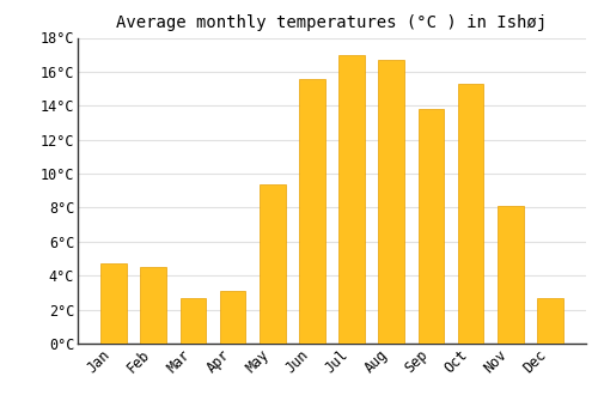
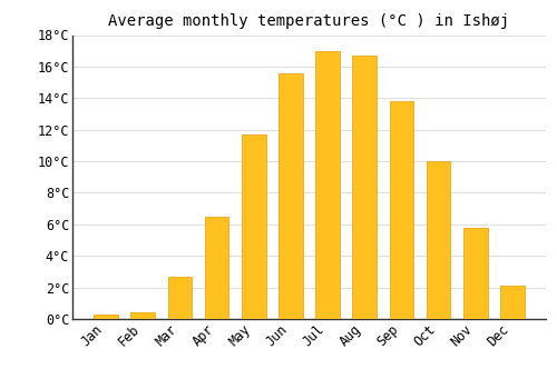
Jan: 4.7°C -> 0.3°C
Feb: 4.5°C -> 0.4°C
Apr: 3.1°C -> 6.5°C
May: 9.4°C -> 11.7°C
Oct: 15.3°C -> 10.0°C
Nov: 8.1°C -> 5.8°C
Dec: 2.7°C -> 2.1°C
